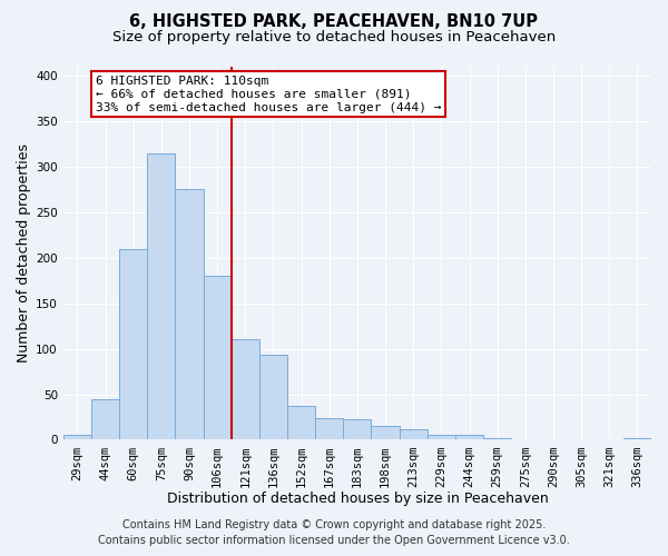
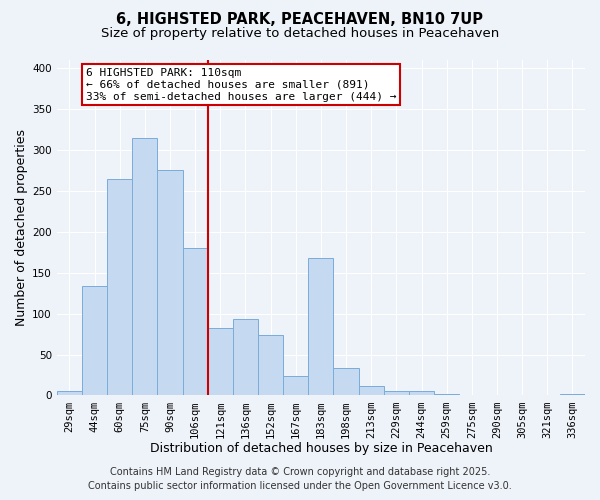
44sqm: 44 -> 134
60sqm: 210 -> 264
121sqm: 110 -> 82
152sqm: 37 -> 74
183sqm: 22 -> 168
198sqm: 15 -> 34
